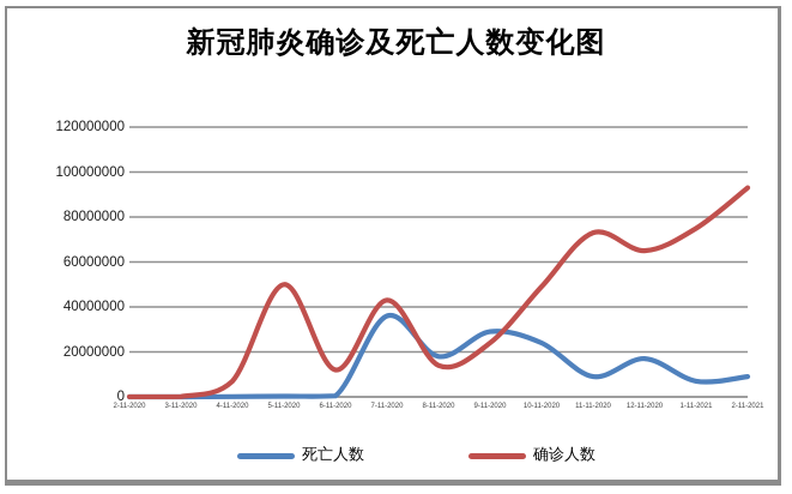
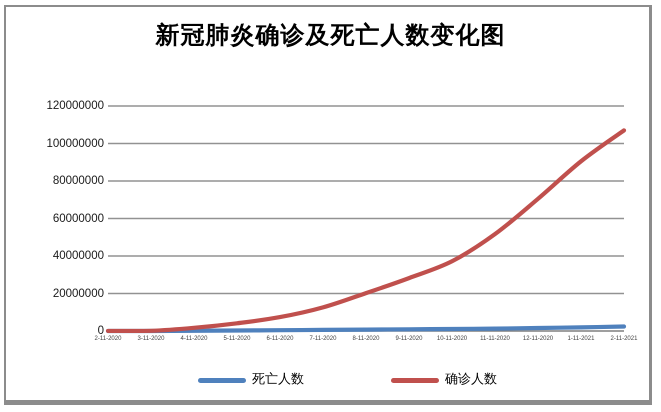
确诊人数/4-11-2020: 7000000 -> 2000000
确诊人数/5-11-2020: 50000000 -> 4000000
确诊人数/6-11-2020: 12000000 -> 7000000
死亡人数/7-11-2020: 36000000 -> 1000000
确诊人数/7-11-2020: 43000000 -> 13000000
死亡人数/8-11-2020: 18000000 -> 1000000
确诊人数/8-11-2020: 14000000 -> 20000000
死亡人数/9-11-2020: 29000000 -> 1000000
确诊人数/9-11-2020: 24000000 -> 28000000
死亡人数/10-11-2020: 24000000 -> 1000000
确诊人数/10-11-2020: 49000000 -> 37000000
死亡人数/11-11-2020: 9000000 -> 1000000
确诊人数/11-11-2020: 73000000 -> 52000000
死亡人数/12-11-2020: 17000000 -> 2000000
确诊人数/12-11-2020: 65000000 -> 70000000
死亡人数/1-11-2021: 7000000 -> 2000000
确诊人数/1-11-2021: 75000000 -> 90000000
死亡人数/2-11-2021: 9000000 -> 2000000
确诊人数/2-11-2021: 93000000 -> 107000000
